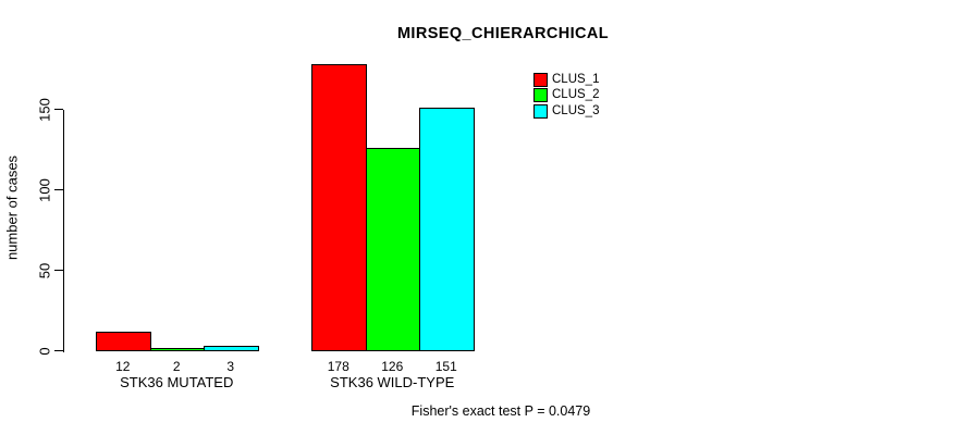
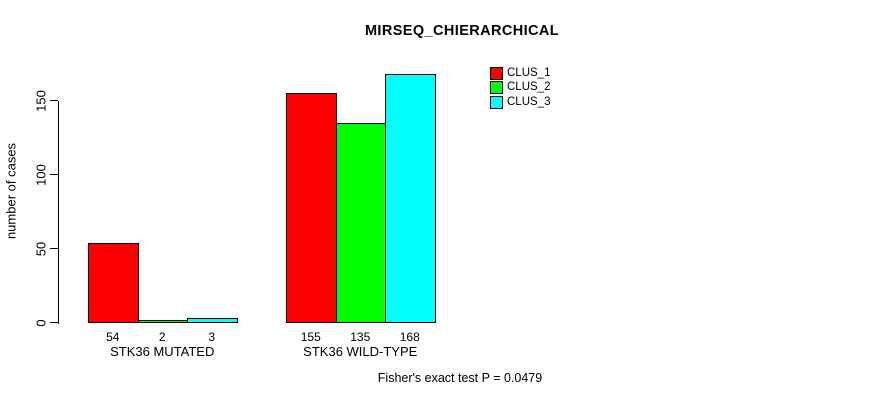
CLUS_1/STK36 MUTATED: 12 -> 54
CLUS_1/STK36 WILD-TYPE: 178 -> 155
CLUS_2/STK36 WILD-TYPE: 126 -> 135
CLUS_3/STK36 WILD-TYPE: 151 -> 168
